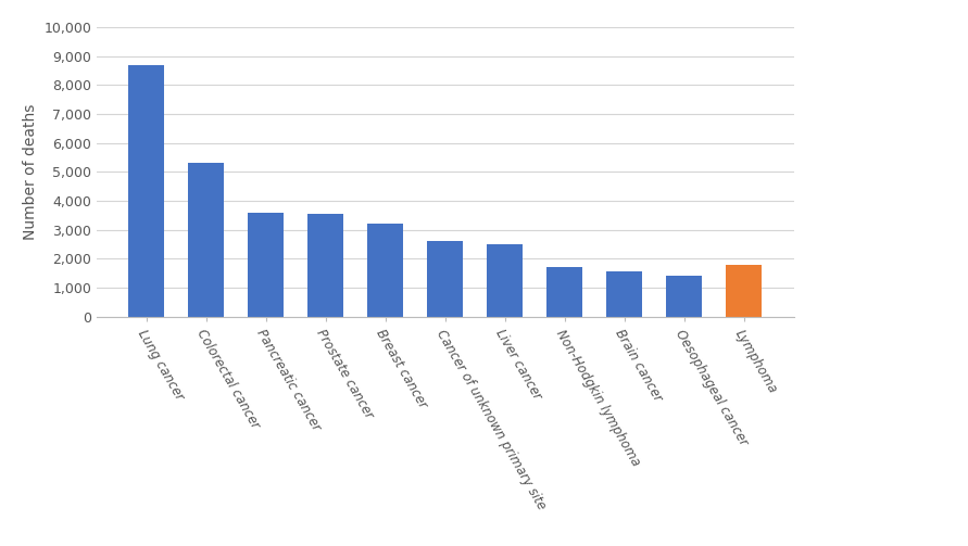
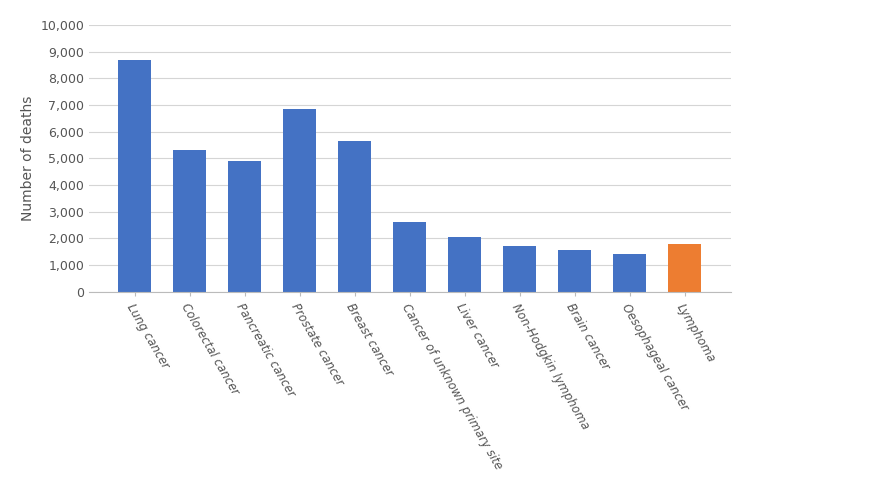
Pancreatic cancer: 3,580 -> 4,900
Prostate cancer: 3,560 -> 6,850
Breast cancer: 3,230 -> 5,650
Liver cancer: 2,510 -> 2,050
